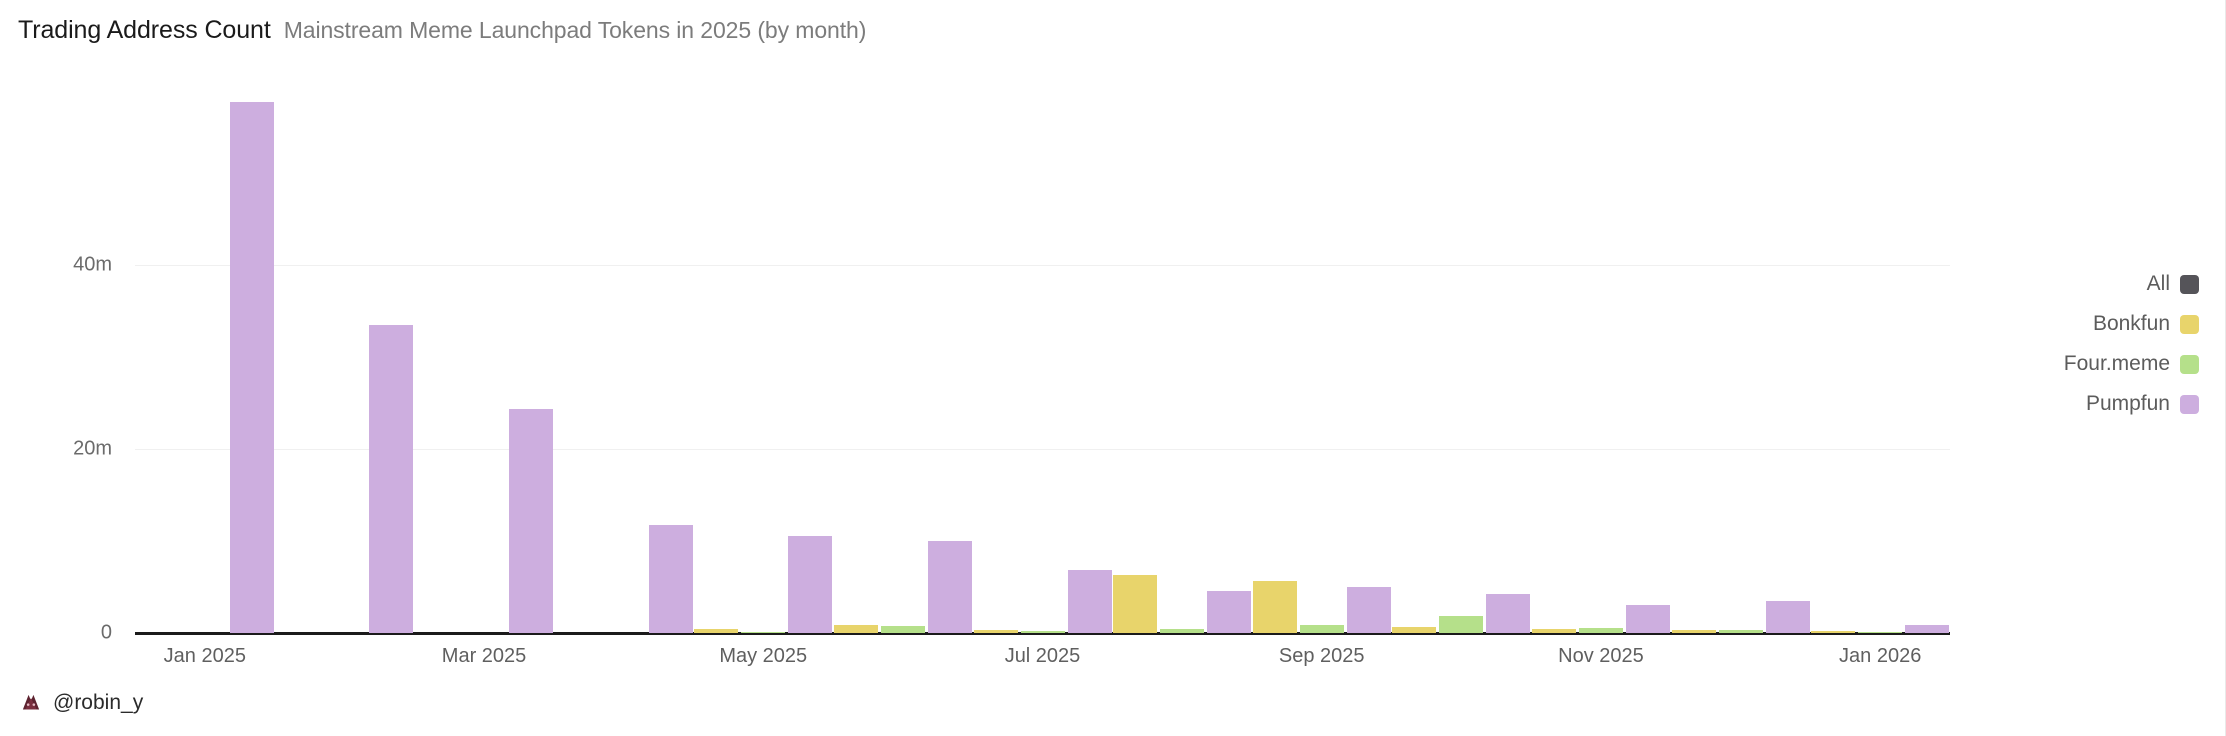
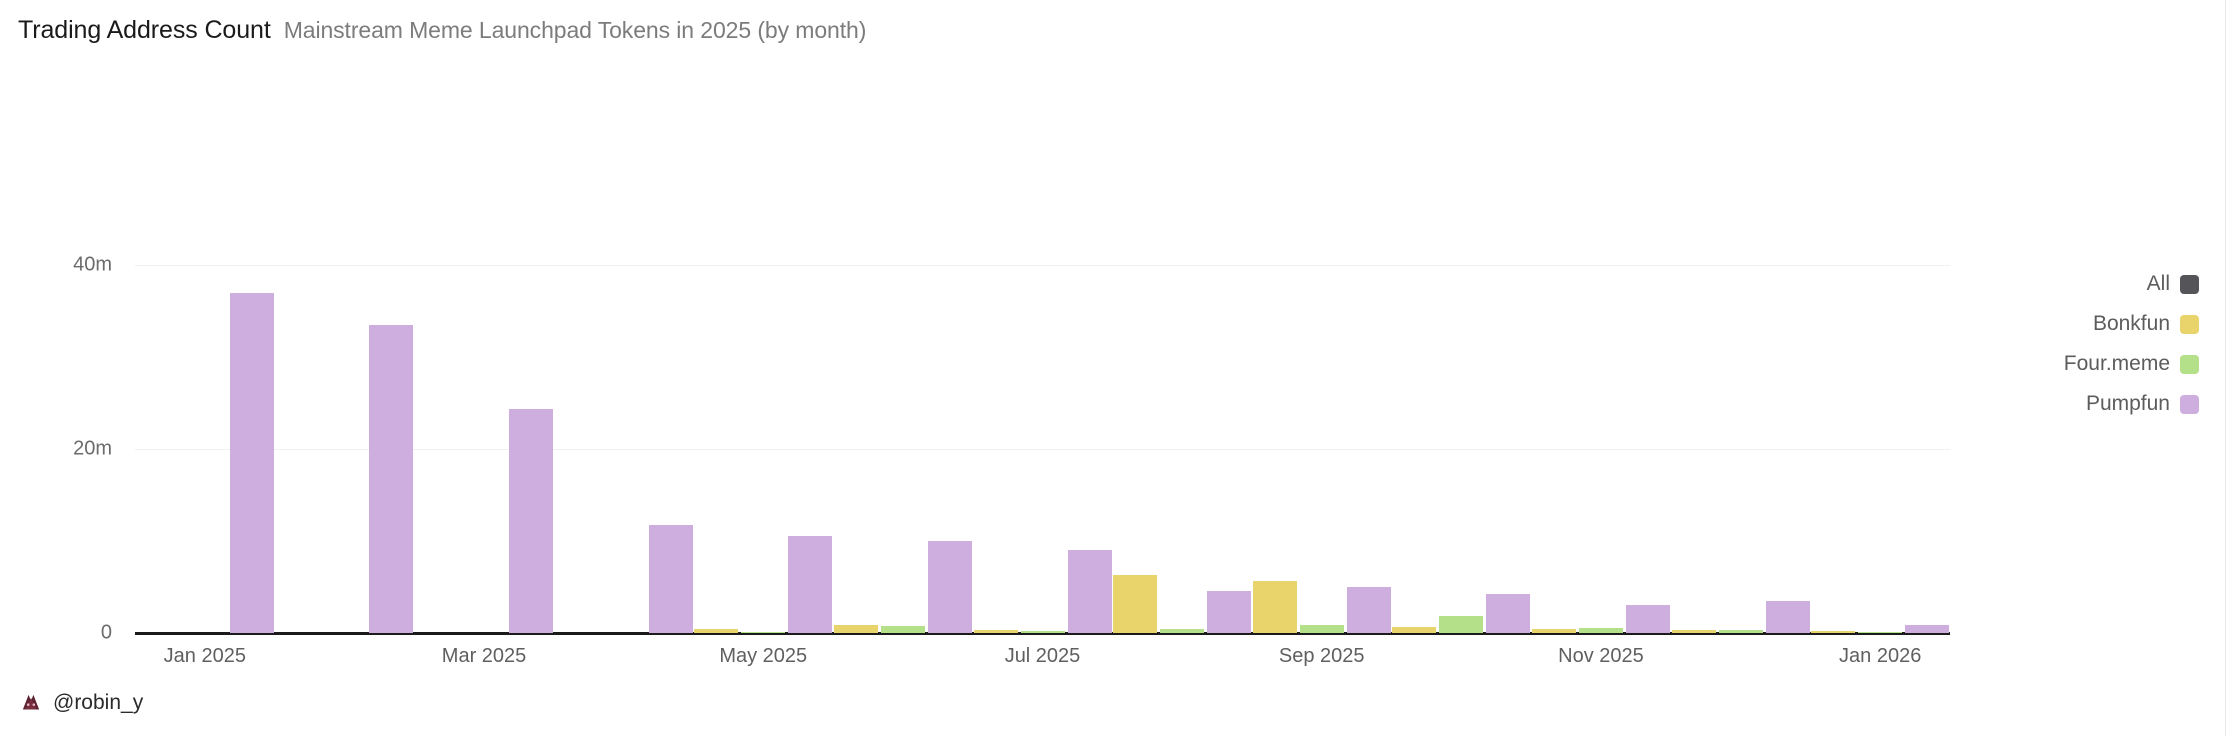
Pumpfun/Jan 2025: 58m -> 37m
Pumpfun/Jul 2025: 7m -> 9m
